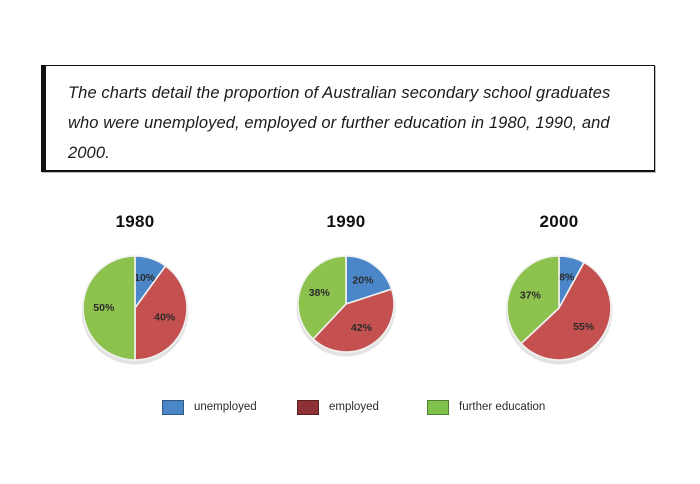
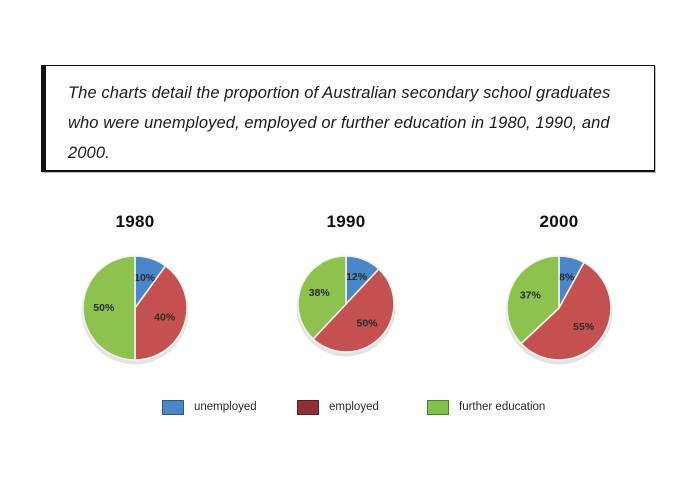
1990/unemployed: 20% -> 12%
1990/employed: 42% -> 50%
